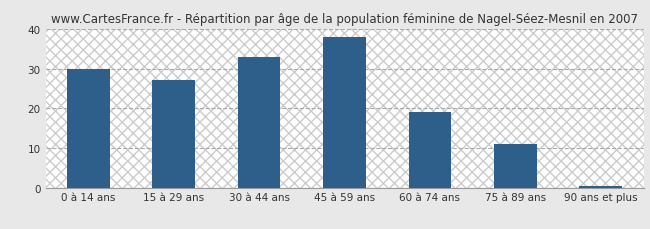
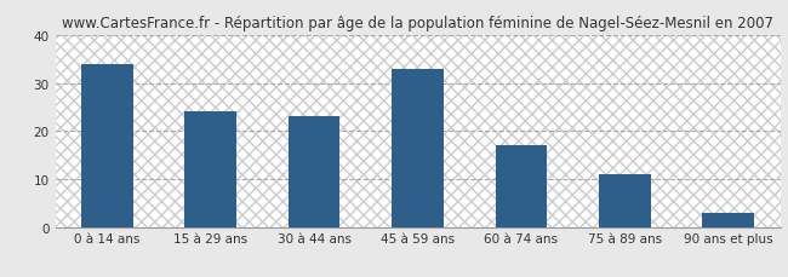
0 à 14 ans: 30.0 -> 34.0
15 à 29 ans: 27.0 -> 24.0
30 à 44 ans: 33.0 -> 23.0
45 à 59 ans: 38.0 -> 33.0
60 à 74 ans: 19.0 -> 17.0
90 ans et plus: 0.5 -> 3.0
